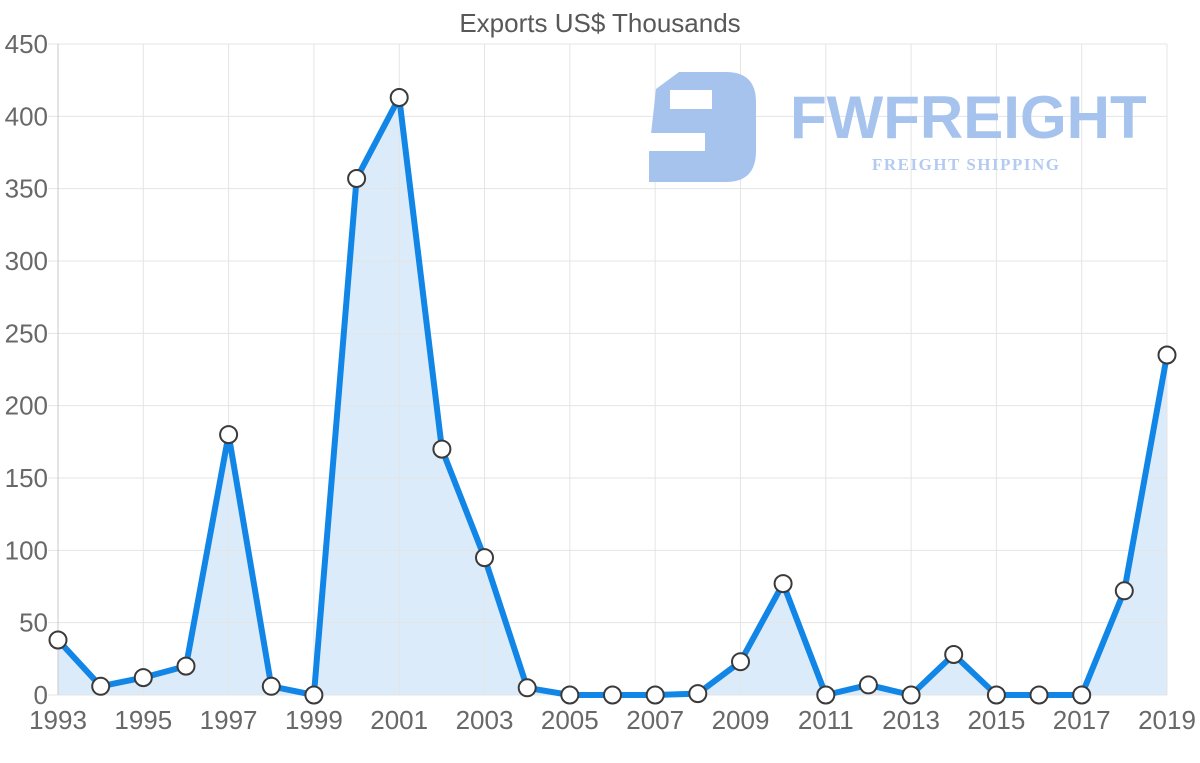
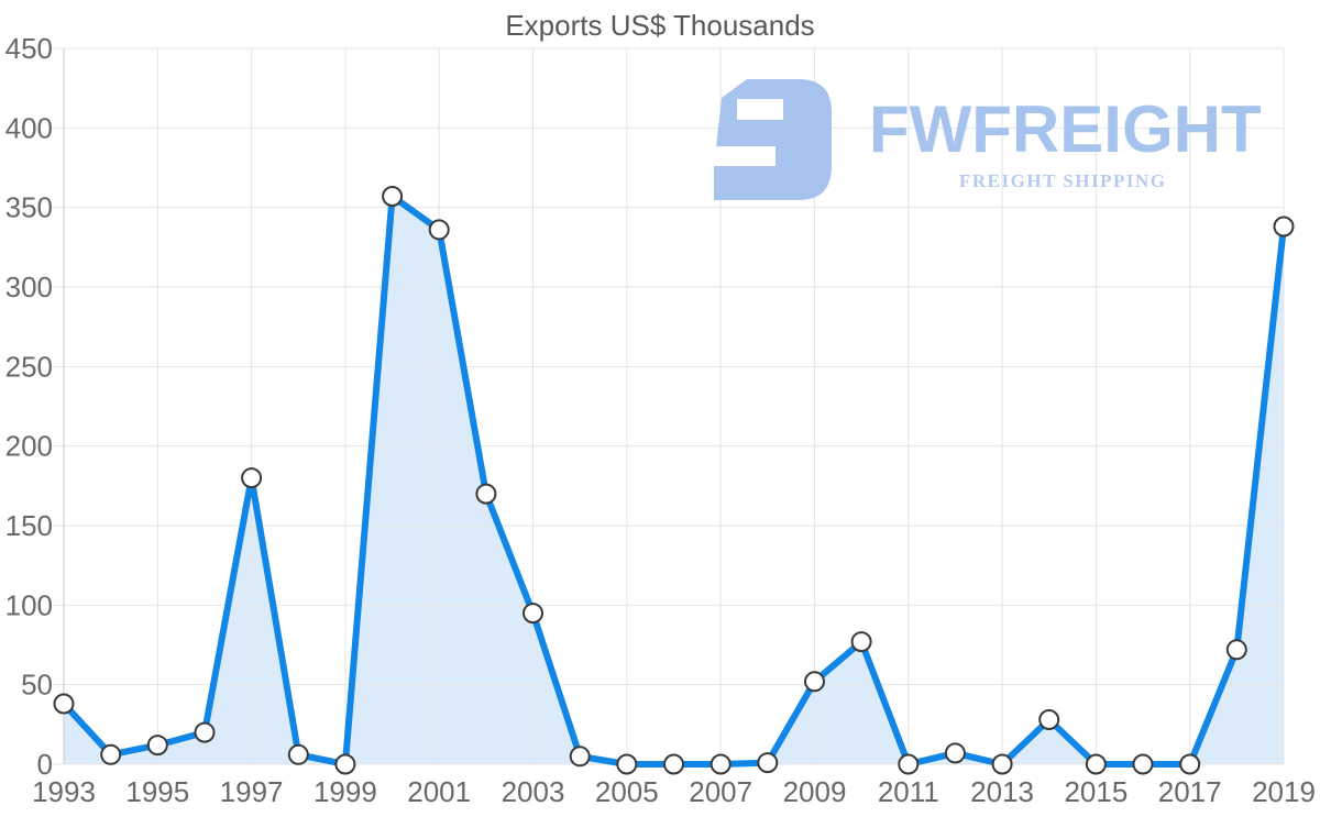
2001: 413 -> 336
2009: 23 -> 52
2019: 235 -> 338
